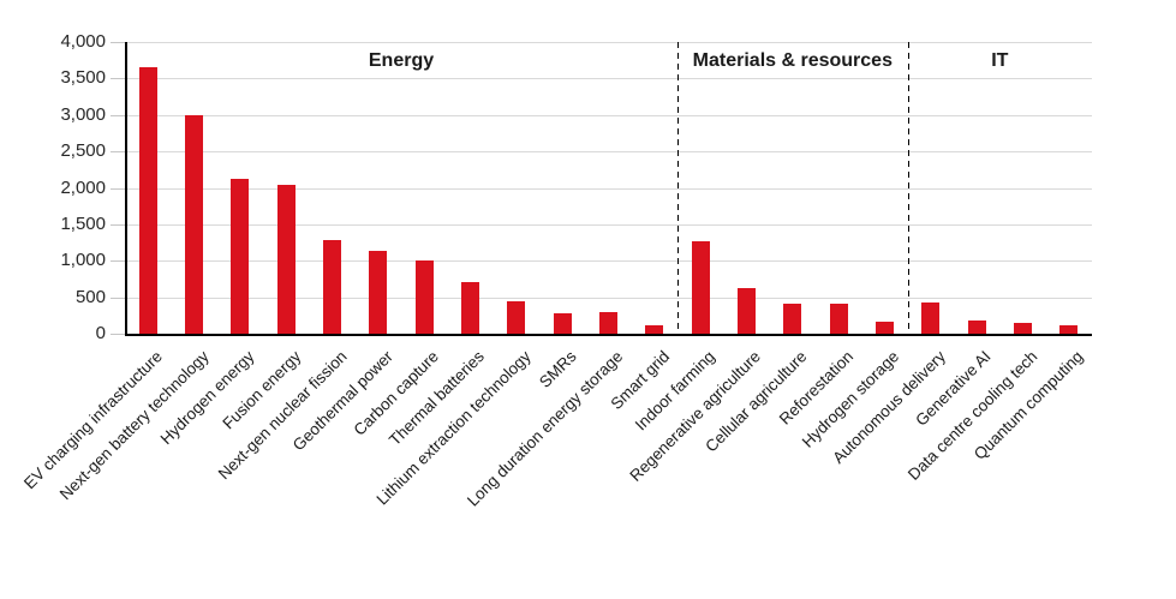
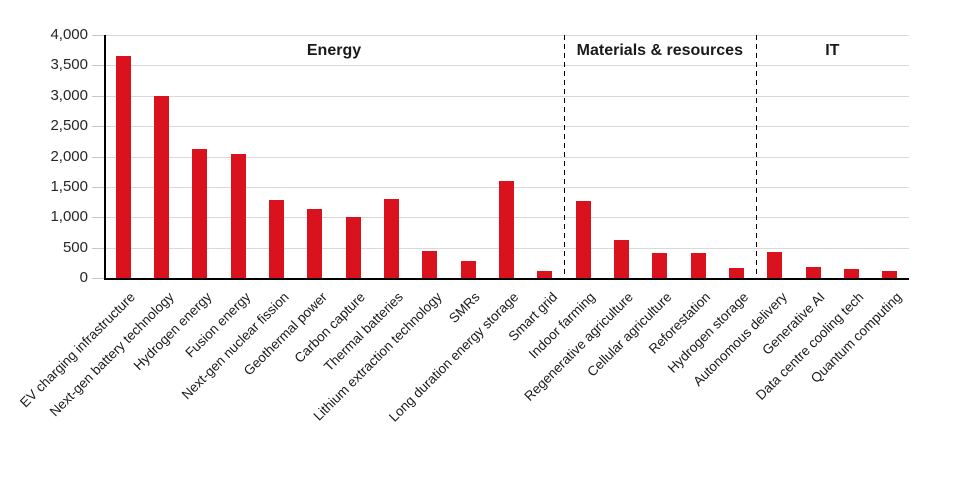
Thermal batteries: 700 -> 1300
Long duration energy storage: 300 -> 1600
